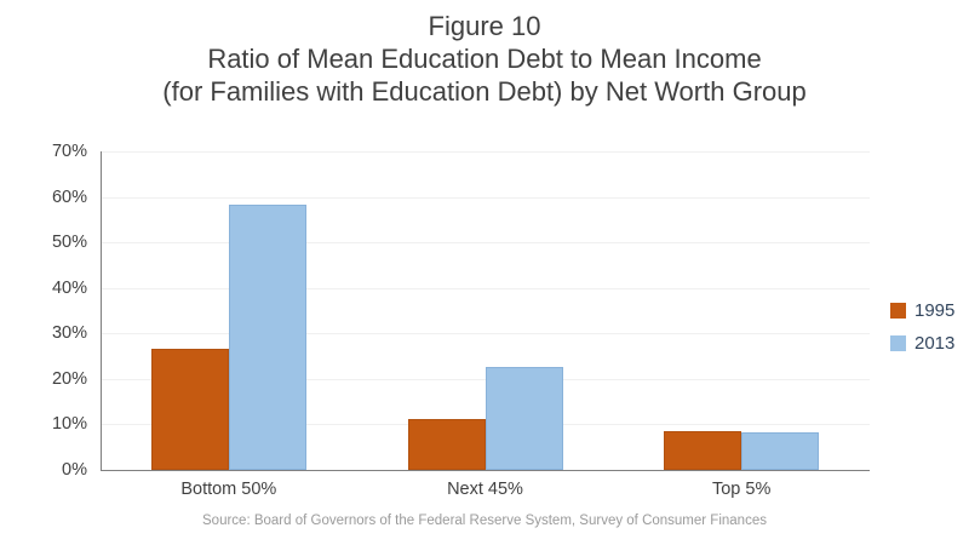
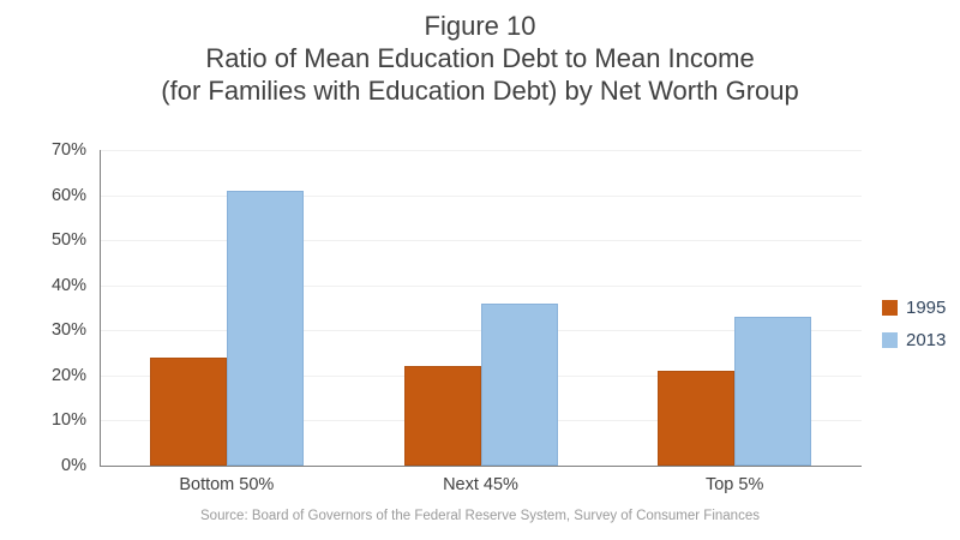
1995/Bottom 50%: 26% -> 24%
2013/Bottom 50%: 58% -> 61%
1995/Next 45%: 11% -> 22%
2013/Next 45%: 23% -> 36%
1995/Top 5%: 8% -> 21%
2013/Top 5%: 8% -> 33%
